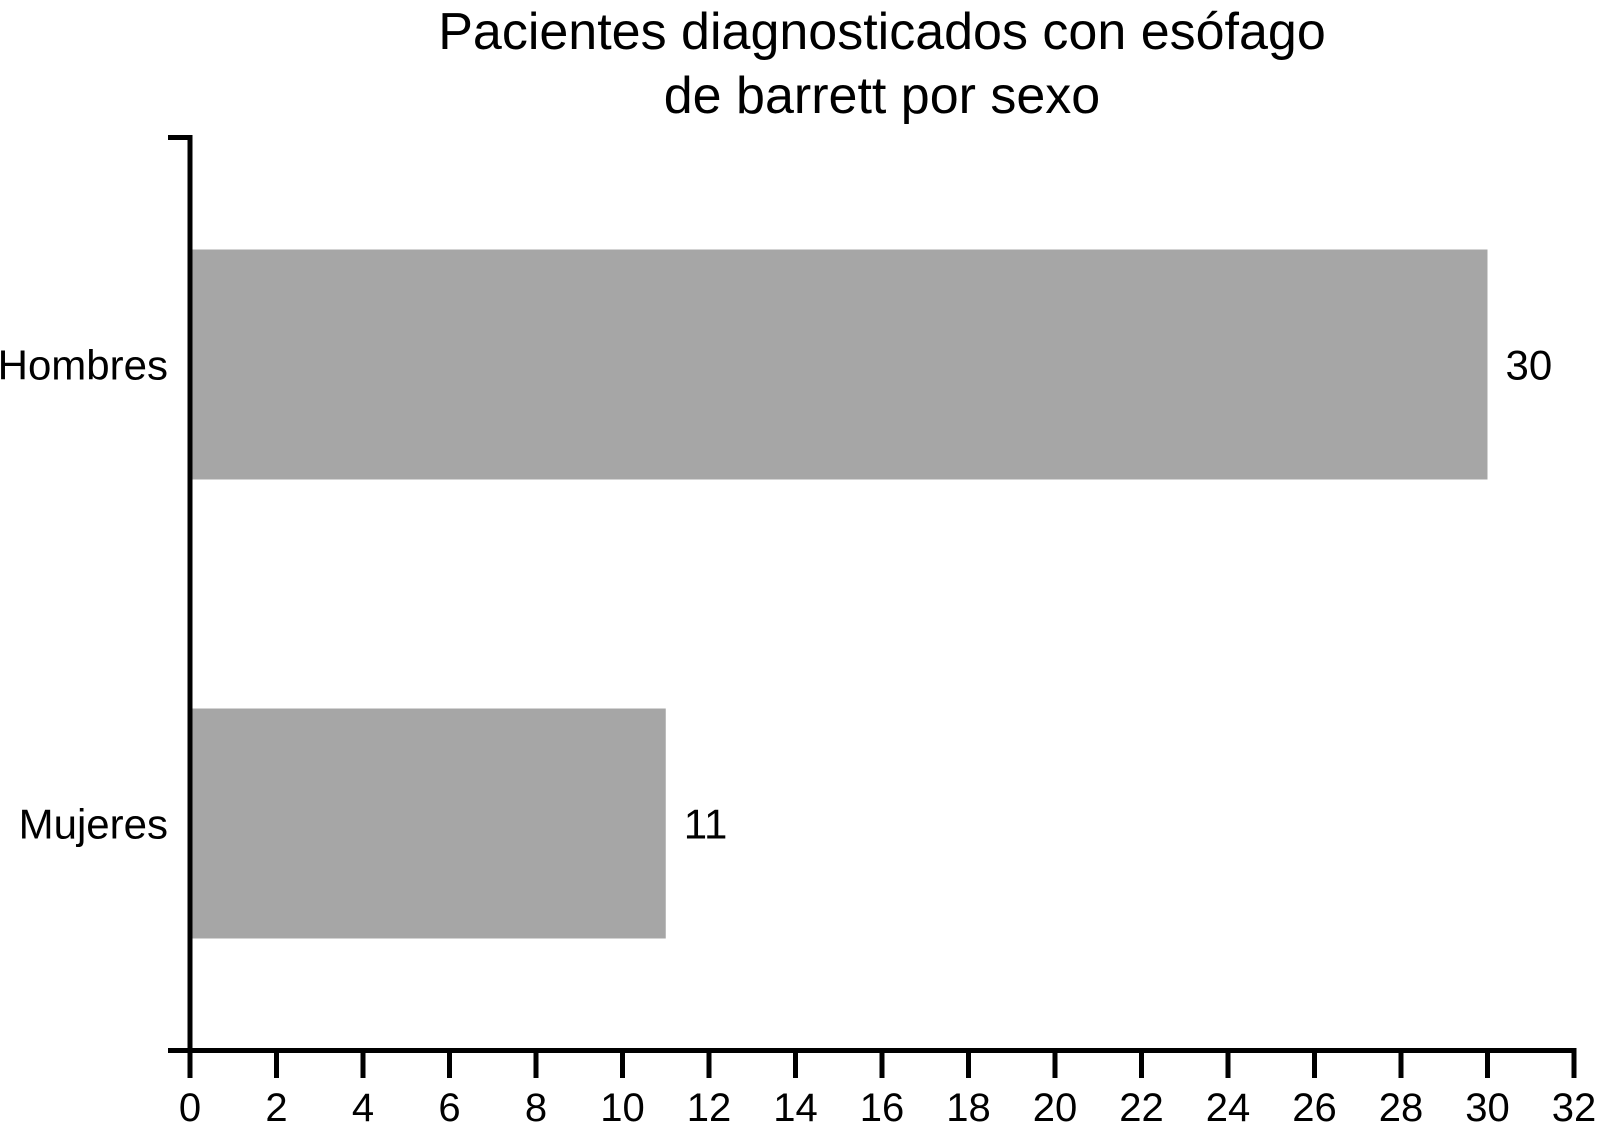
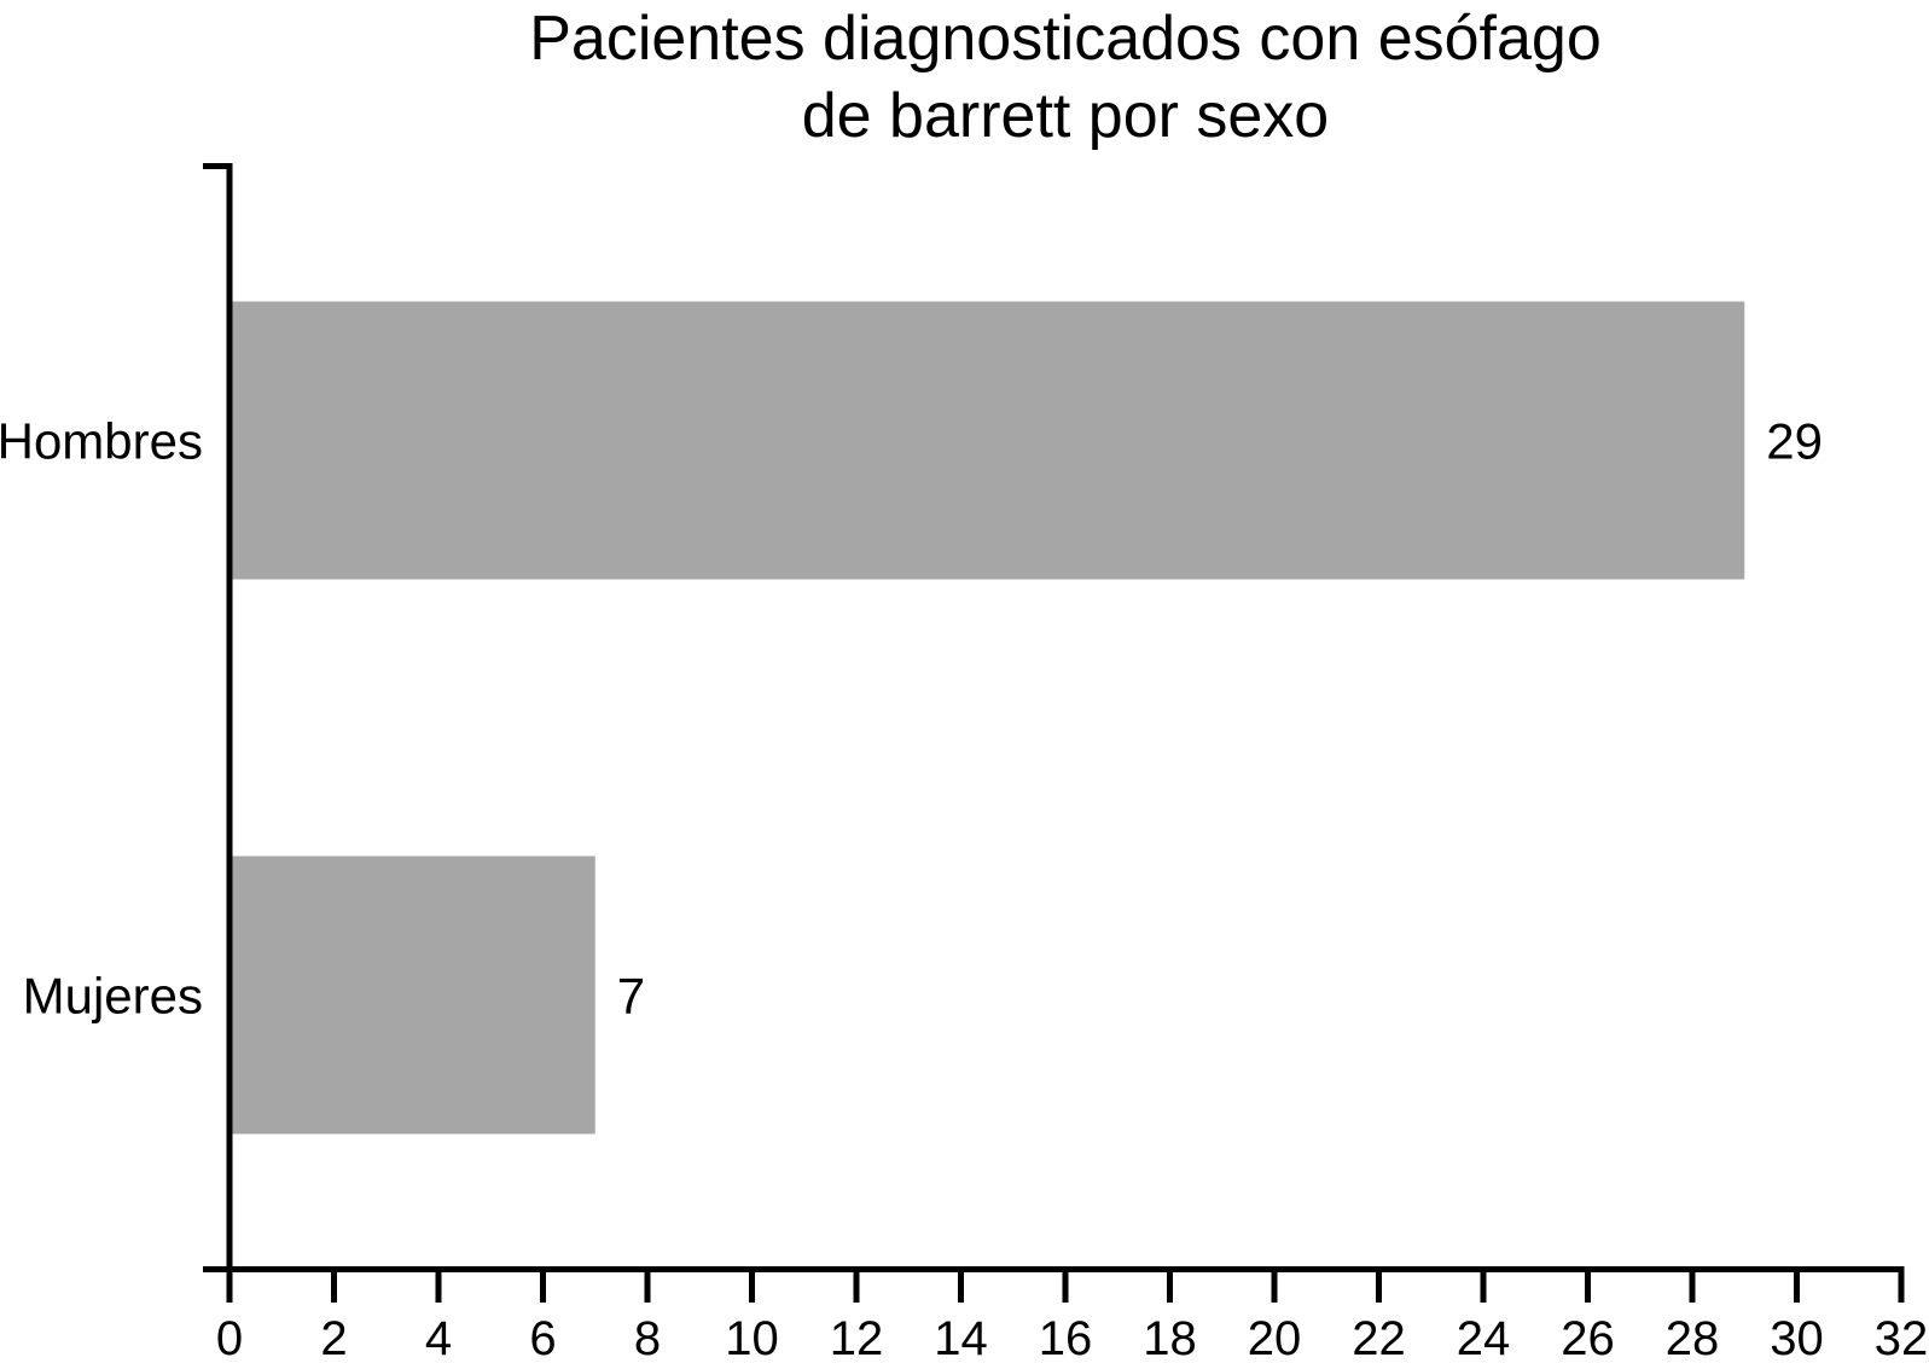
Hombres: 30 -> 29
Mujeres: 11 -> 7
